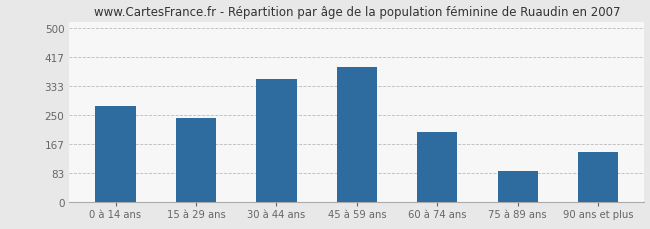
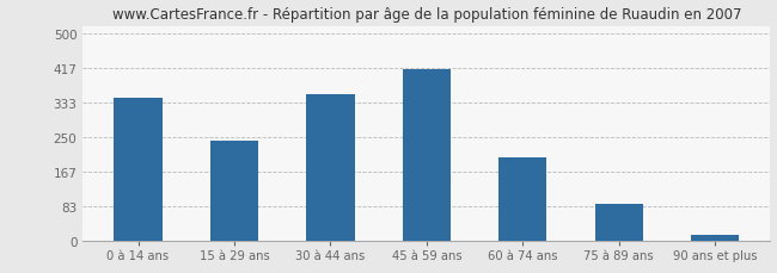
0 à 14 ans: 275 -> 347
45 à 59 ans: 390 -> 415
90 ans et plus: 145 -> 15
